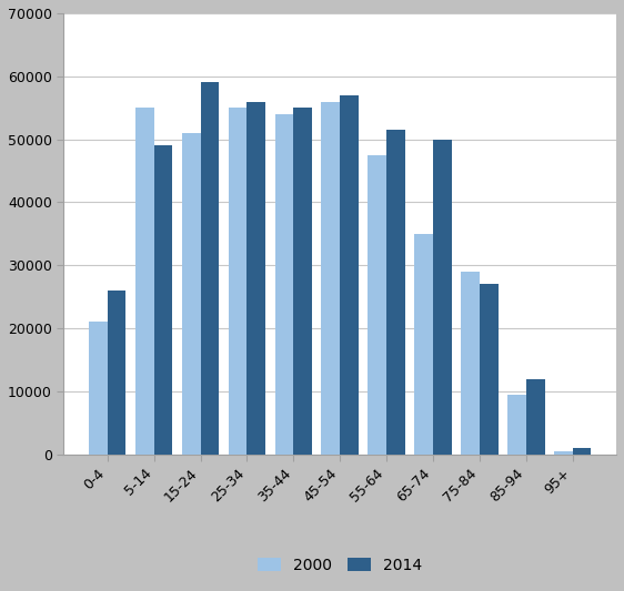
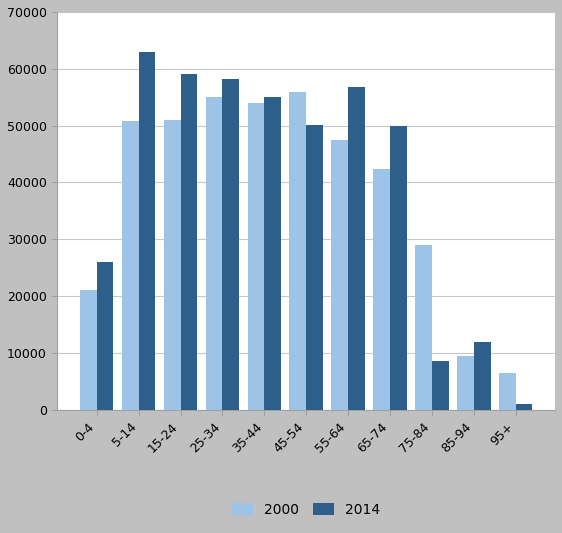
2000/5-14: 55000 -> 50800
2014/5-14: 49000 -> 63000
2014/25-34: 56000 -> 58200
2014/45-54: 57000 -> 50200
2014/55-64: 51500 -> 56800
2000/65-74: 35000 -> 42400
2014/75-84: 27000 -> 8600
2000/95+: 500 -> 6400
